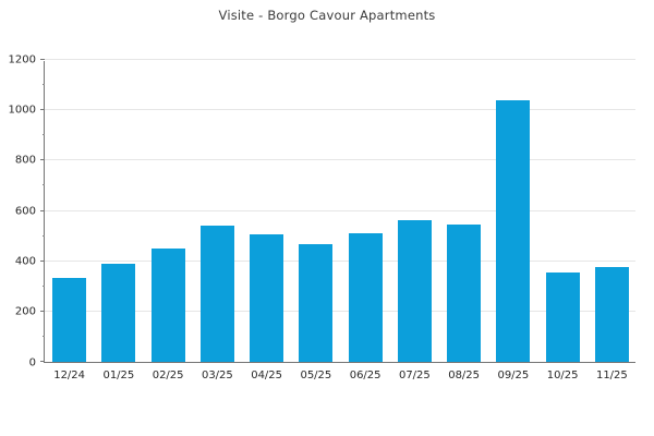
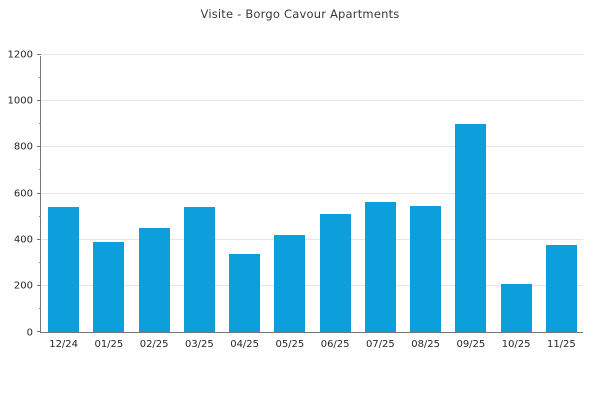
12/24: 340 -> 540
04/25: 500 -> 340
05/25: 470 -> 420
09/25: 1040 -> 900
10/25: 360 -> 210
